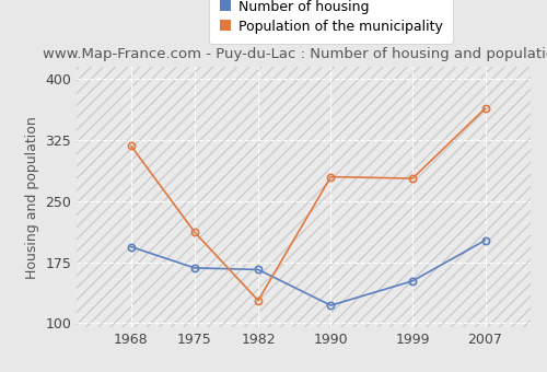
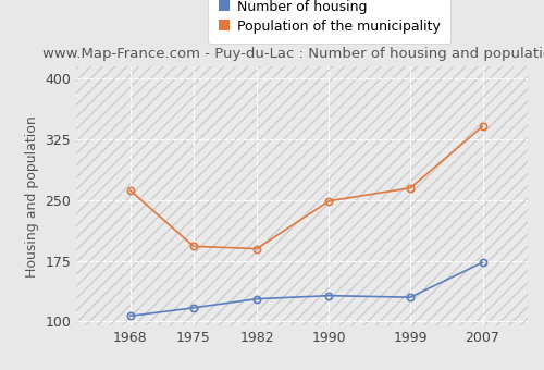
Number of housing/1968: 194 -> 107
Population of the municipality/1968: 318 -> 262
Number of housing/1975: 168 -> 117
Population of the municipality/1975: 212 -> 193
Number of housing/1982: 166 -> 128
Population of the municipality/1982: 128 -> 190
Number of housing/1990: 122 -> 132
Population of the municipality/1990: 280 -> 249
Number of housing/1999: 152 -> 130
Population of the municipality/1999: 278 -> 265
Number of housing/2007: 202 -> 173
Population of the municipality/2007: 364 -> 341
